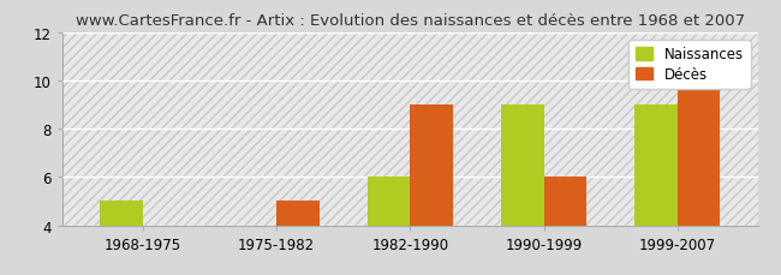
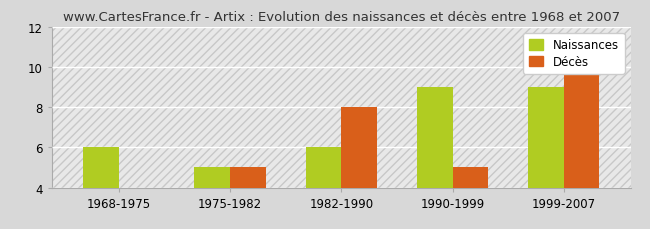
Naissances/1968-1975: 5 -> 6
Naissances/1975-1982: 4 -> 5
Décès/1982-1990: 9.0 -> 8.0
Décès/1990-1999: 6.0 -> 5.0
